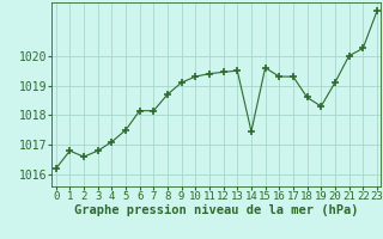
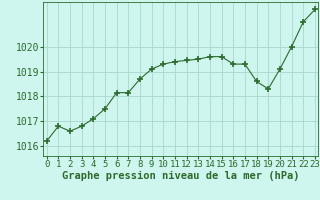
14: 1017.45 -> 1019.60
22: 1020.25 -> 1021.00
